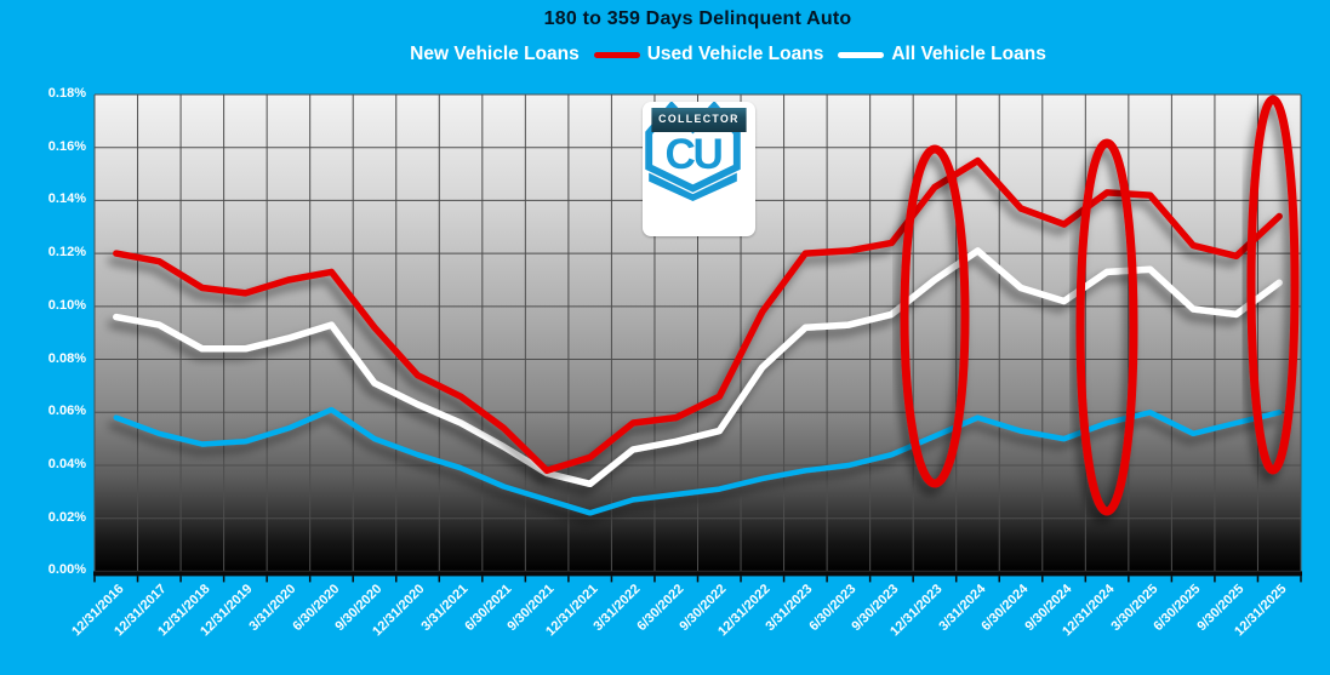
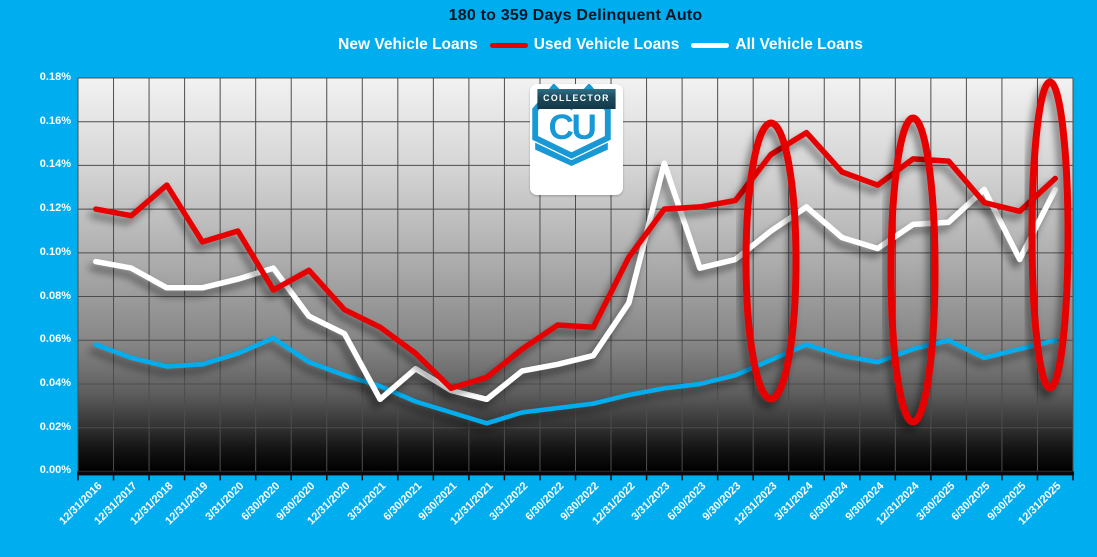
Used Vehicle Loans/12/31/2018: 0.107% -> 0.131%
Used Vehicle Loans/6/30/2020: 0.113% -> 0.083%
All Vehicle Loans/3/31/2021: 0.056% -> 0.033%
Used Vehicle Loans/6/30/2022: 0.058% -> 0.067%
All Vehicle Loans/3/31/2023: 0.092% -> 0.141%
All Vehicle Loans/6/30/2025: 0.099% -> 0.129%
All Vehicle Loans/12/31/2025: 0.109% -> 0.129%
